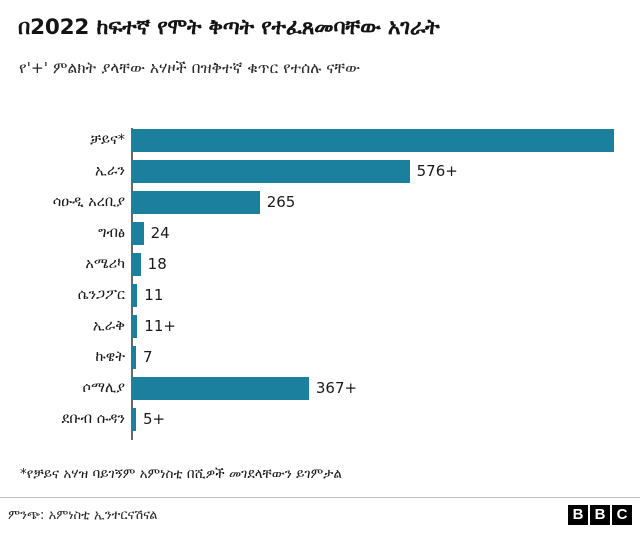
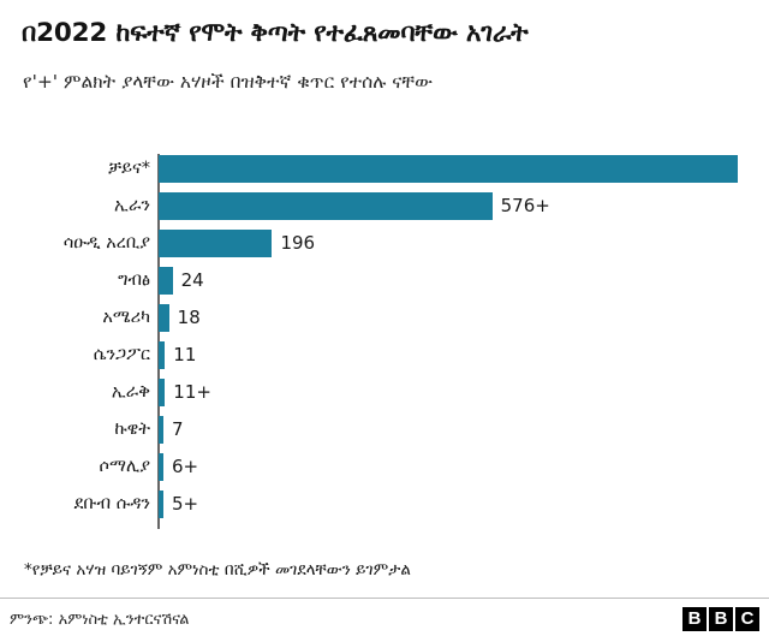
ሳዑዲ አረቢያ: 265 -> 196
ሶማሊያ: 367 -> 6
